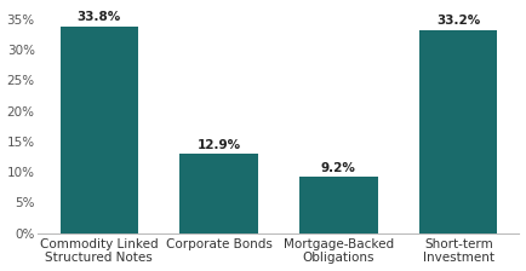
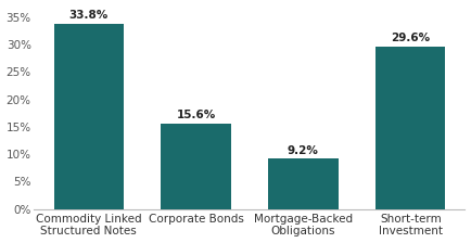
Corporate Bonds: 12.9% -> 15.6%
Short-term Investment: 33.2% -> 29.6%
